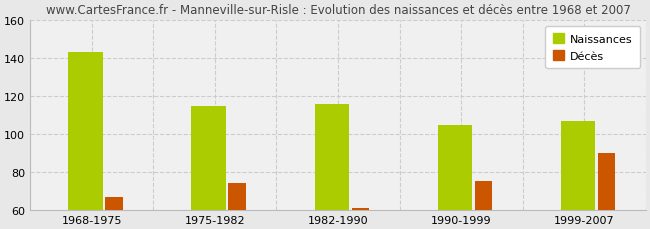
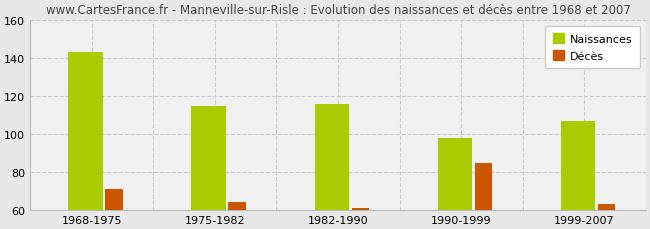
Décès/1968-1975: 67 -> 71
Décès/1975-1982: 74 -> 64
Naissances/1990-1999: 105 -> 98
Décès/1990-1999: 75 -> 85
Décès/1999-2007: 90 -> 63
